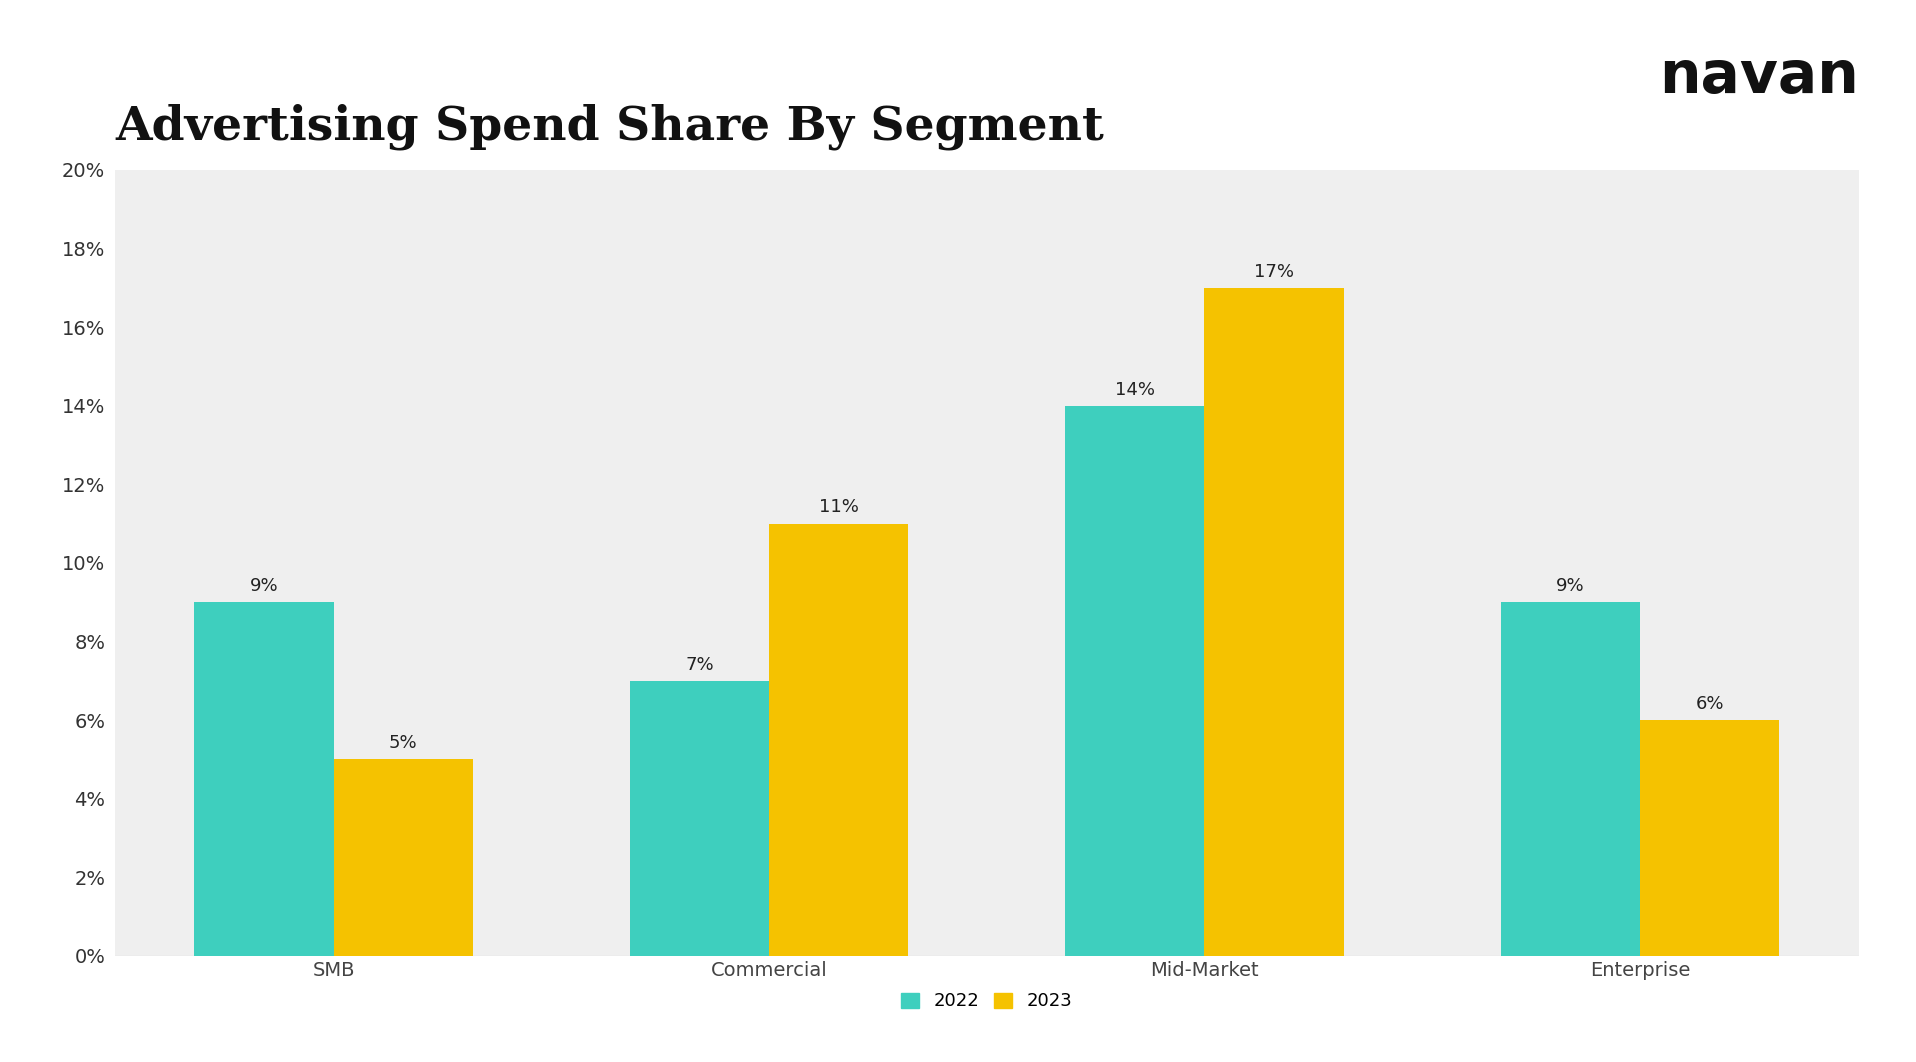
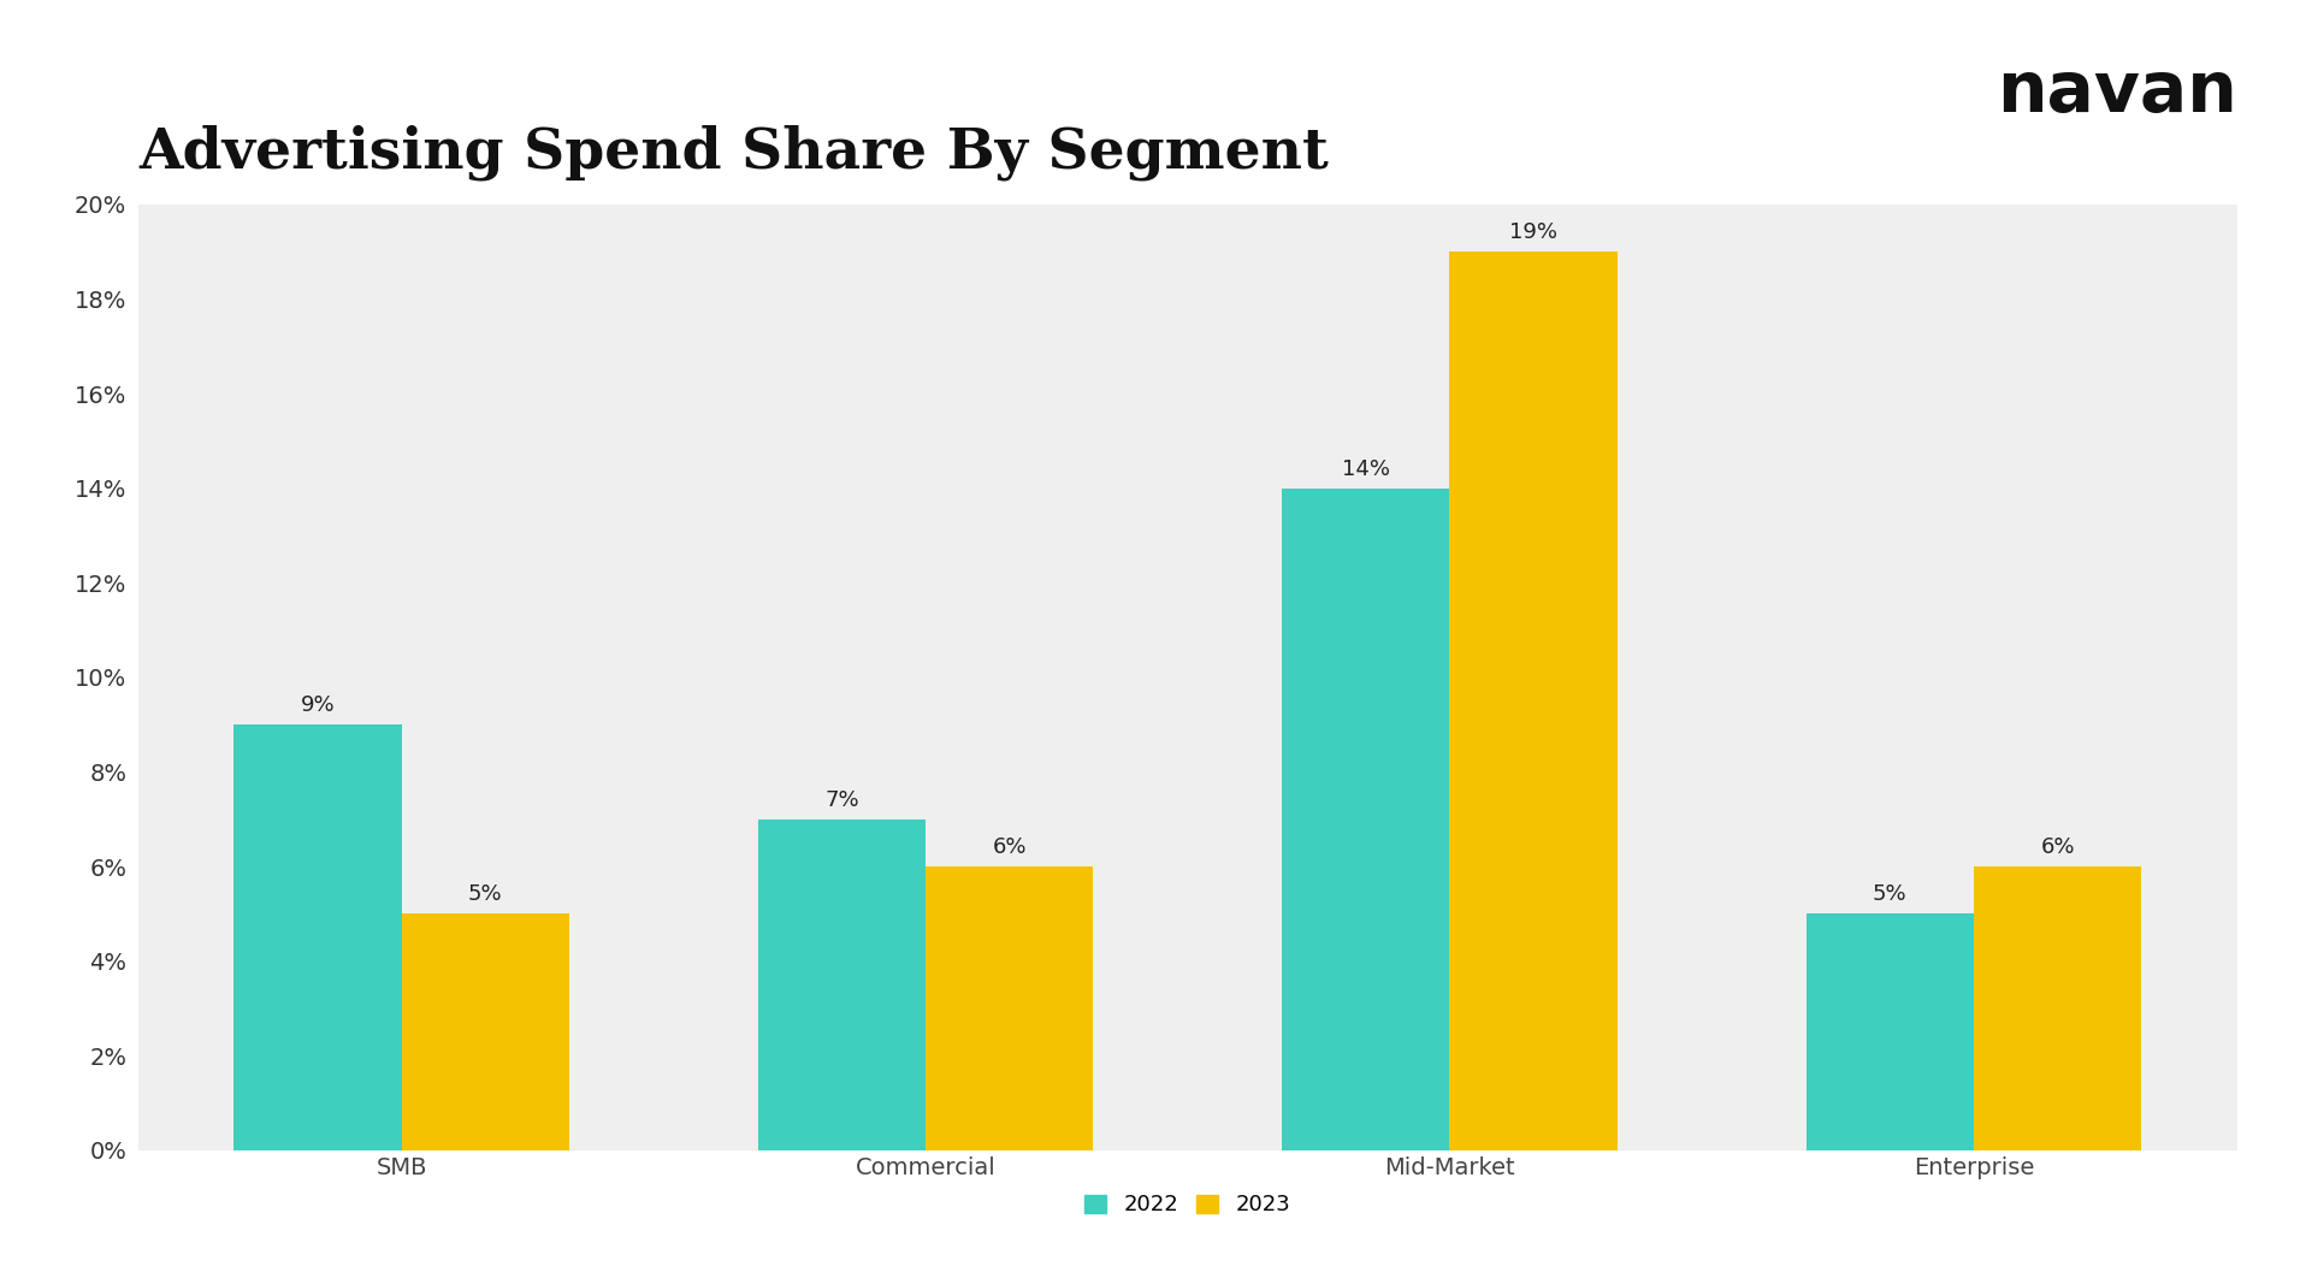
2023/Commercial: 11% -> 6%
2023/Mid-Market: 17% -> 19%
2022/Enterprise: 9% -> 5%
